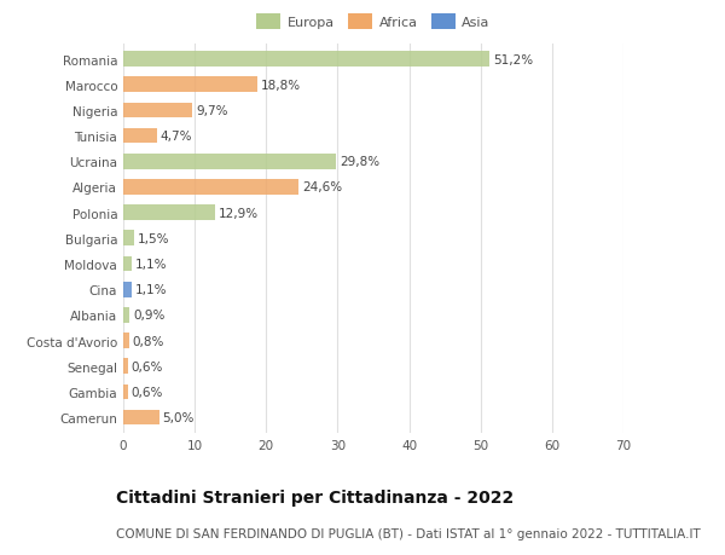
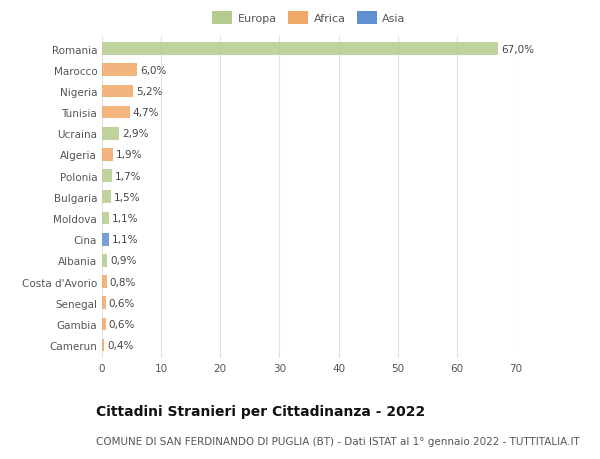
Romania: 51,2% -> 67,0%
Marocco: 18,8% -> 6,0%
Nigeria: 9,7% -> 5,2%
Ucraina: 29,8% -> 2,9%
Algeria: 24,6% -> 1,9%
Polonia: 12,9% -> 1,7%
Camerun: 5,0% -> 0,4%
